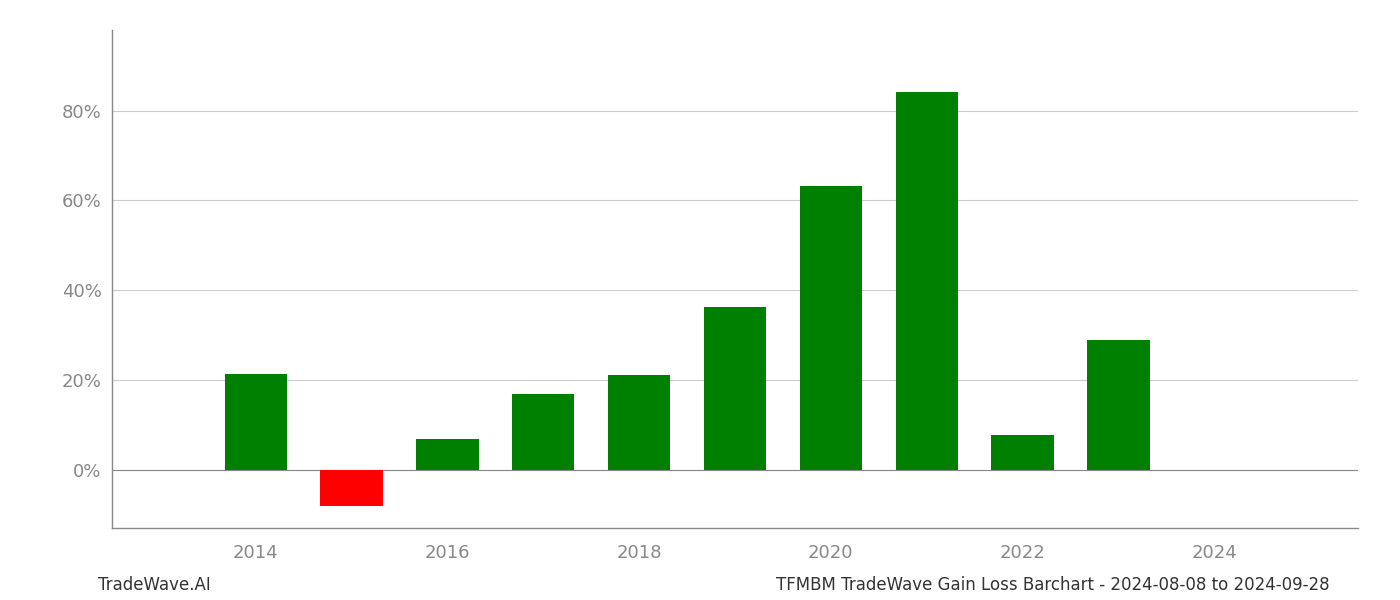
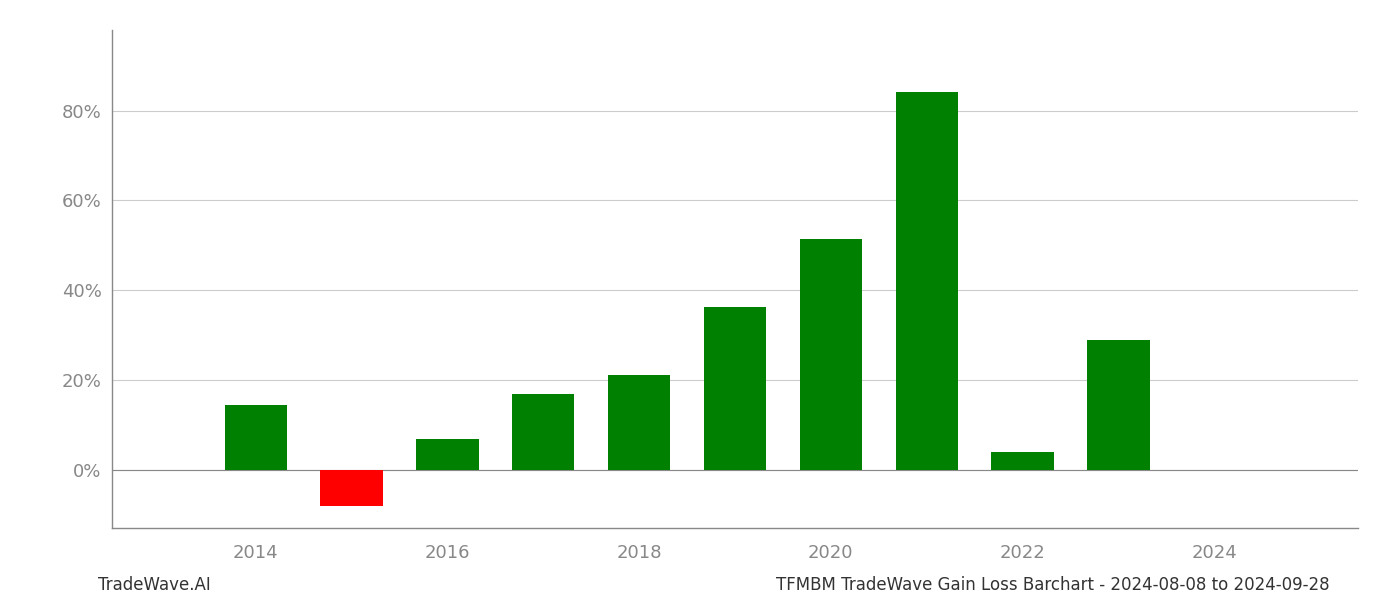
2014: 21.4% -> 14.5%
2020: 63.2% -> 51.5%
2022: 7.8% -> 4.0%
